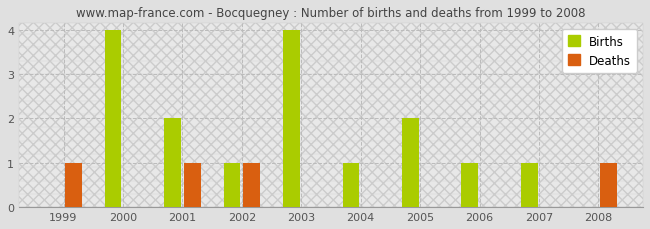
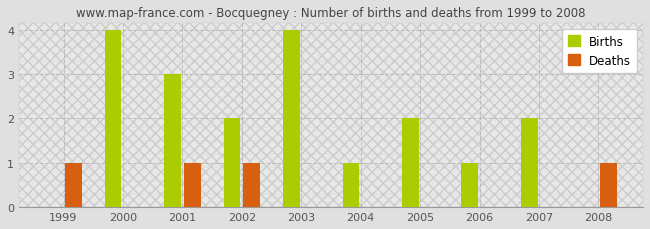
Births/2001: 2 -> 3
Births/2002: 1 -> 2
Births/2007: 1 -> 2
